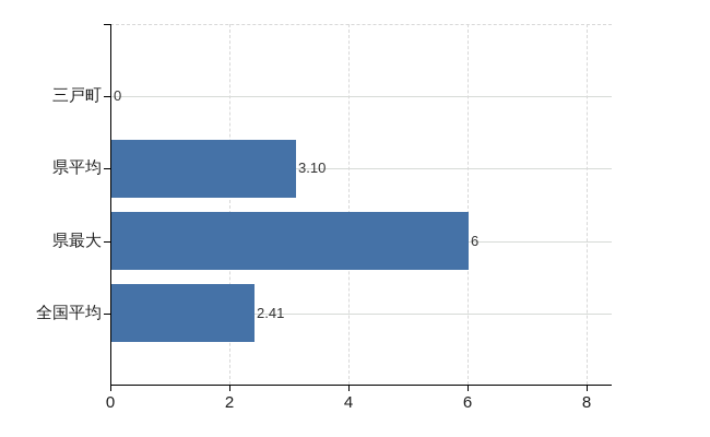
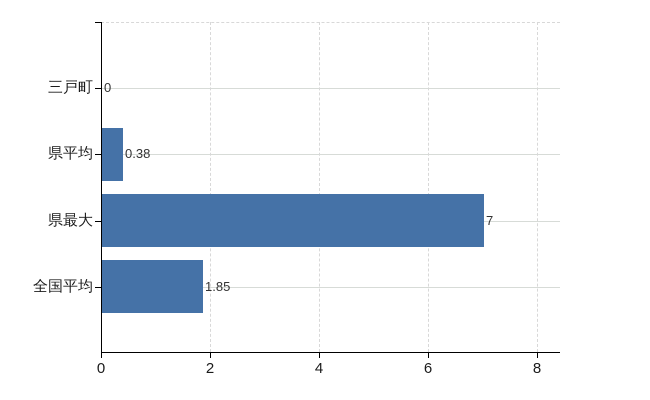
県平均: 3.10 -> 0.38
県最大: 6 -> 7
全国平均: 2.41 -> 1.85
